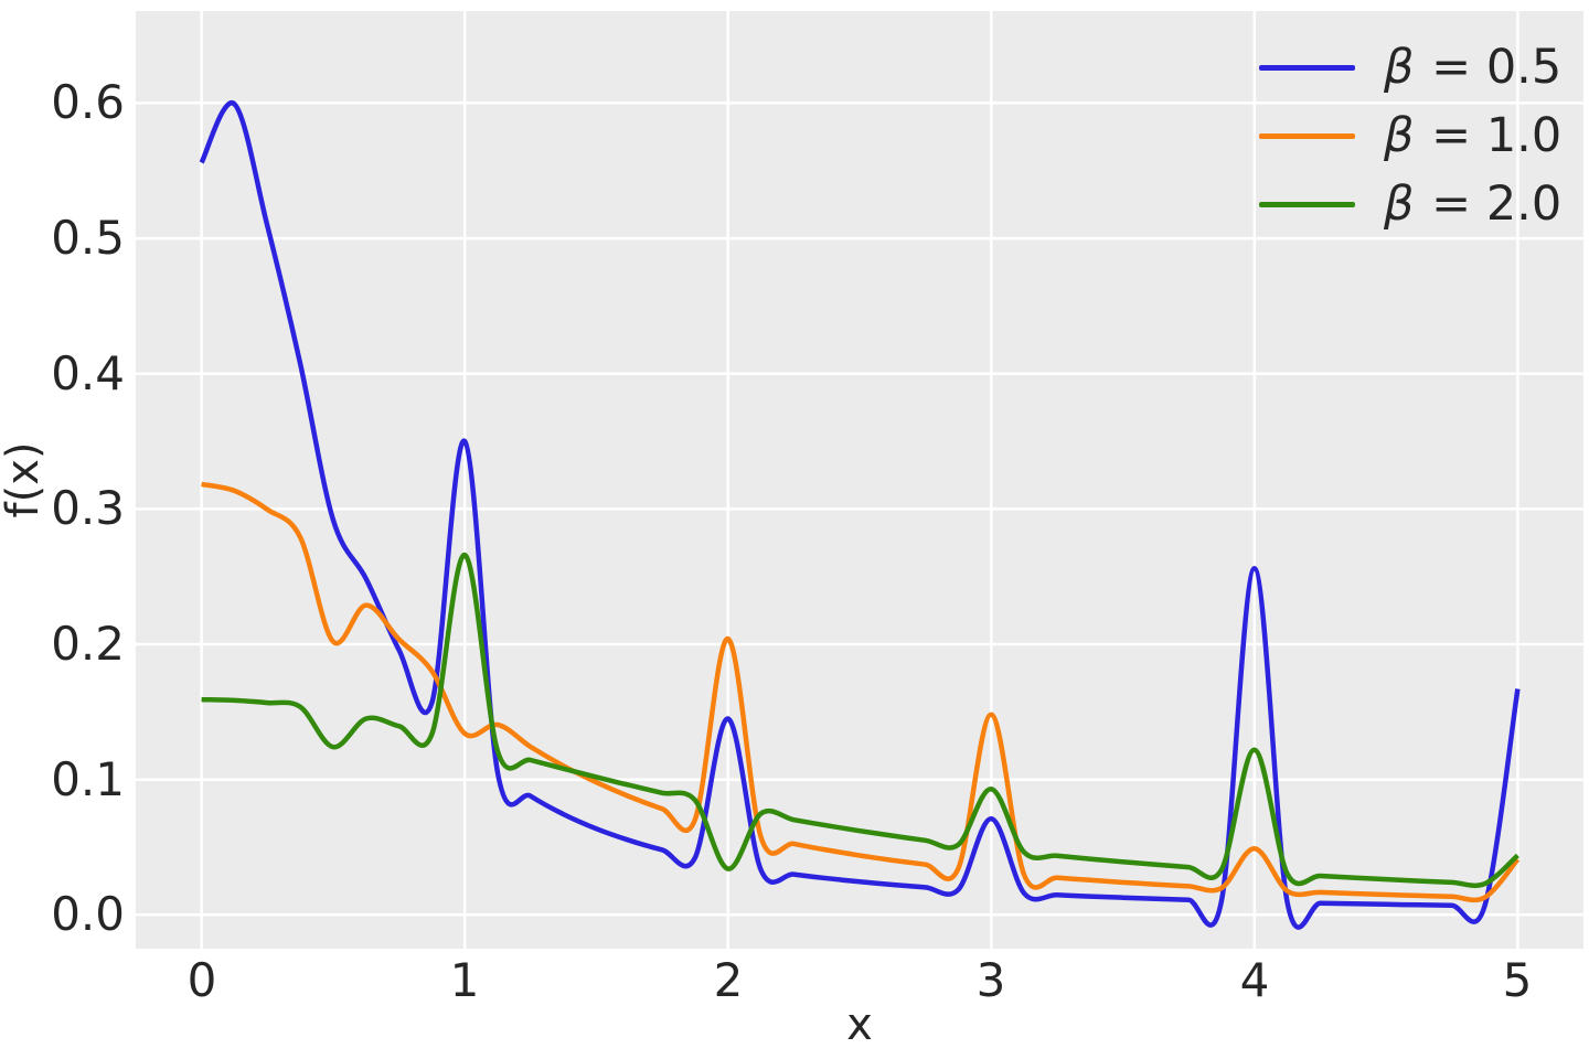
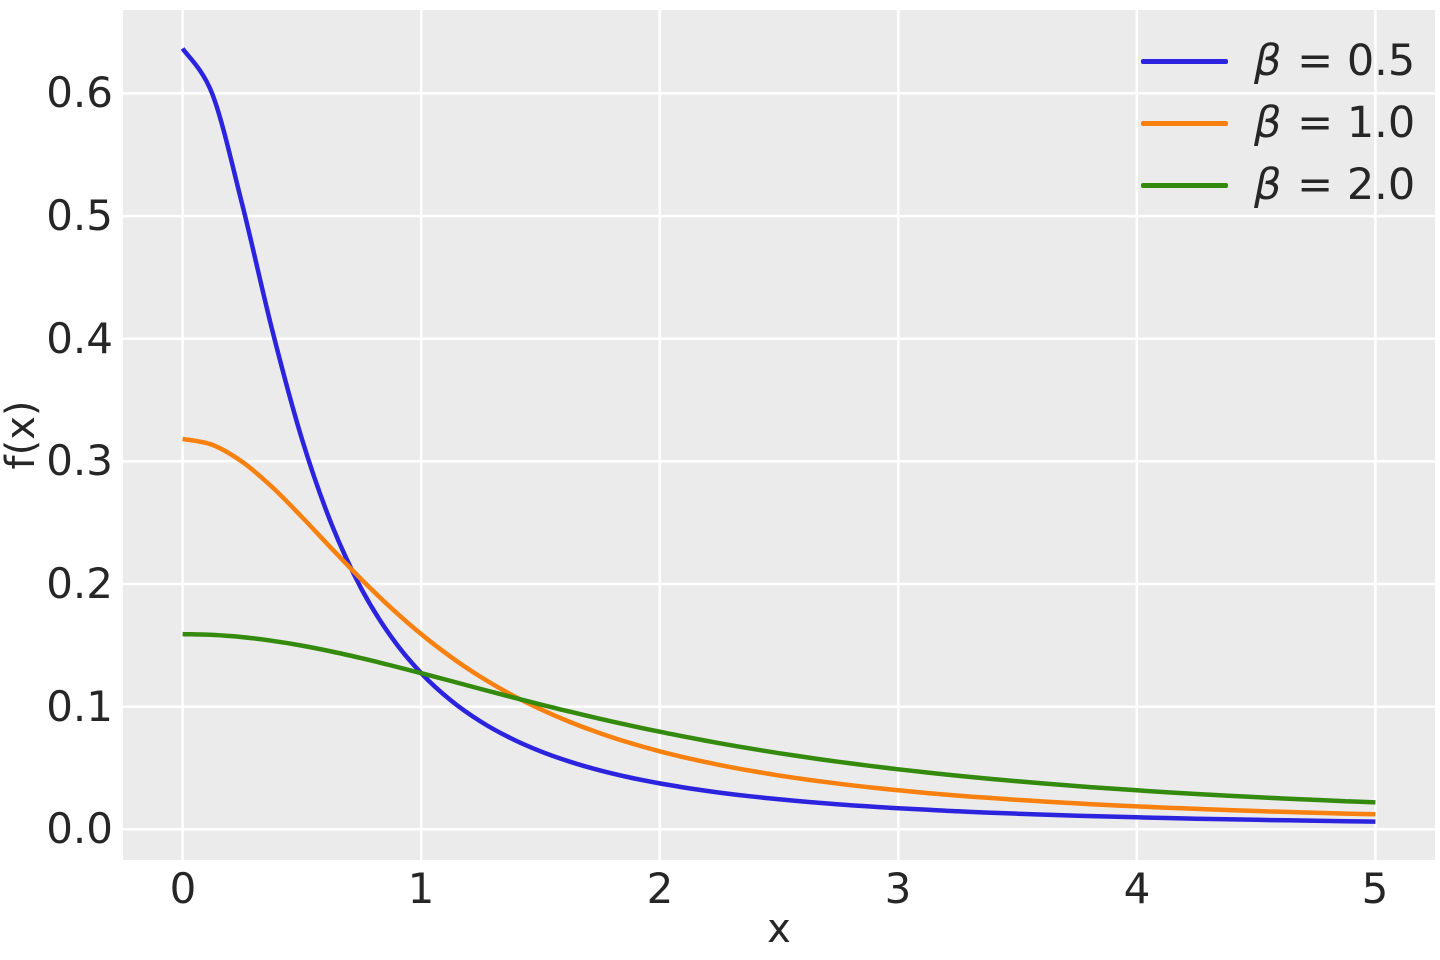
β = 0.5/0: 0.556 -> 0.637
β = 0.5/0.5: 0.292 -> 0.318
β = 1.0/0.5: 0.202 -> 0.255
β = 2.0/0.5: 0.124 -> 0.150
β = 0.5/1: 0.350 -> 0.127
β = 1.0/1: 0.134 -> 0.159
β = 2.0/1: 0.266 -> 0.127
β = 0.5/2: 0.145 -> 0.037
β = 1.0/2: 0.204 -> 0.064
β = 2.0/2: 0.034 -> 0.080
β = 0.5/3: 0.071 -> 0.017
β = 1.0/3: 0.148 -> 0.032
β = 2.0/3: 0.093 -> 0.049
β = 0.5/4: 0.256 -> 0.010
β = 1.0/4: 0.049 -> 0.019
β = 2.0/4: 0.122 -> 0.032
β = 0.5/5: 0.167 -> 0.006
β = 1.0/5: 0.041 -> 0.012
β = 2.0/5: 0.044 -> 0.022
